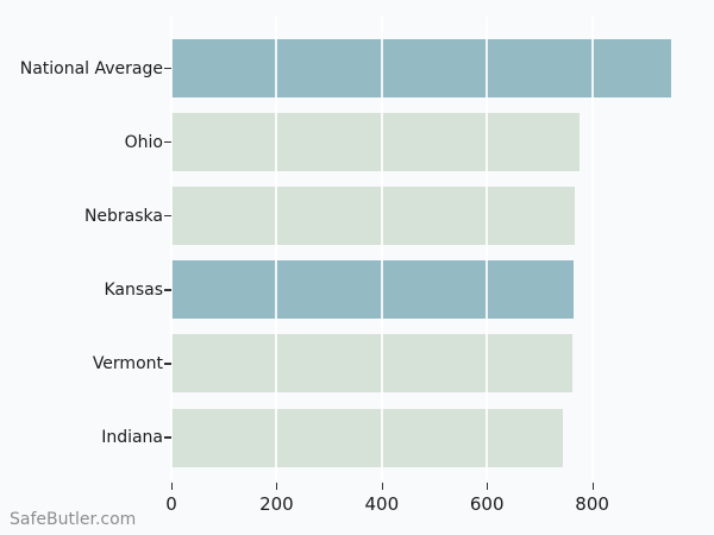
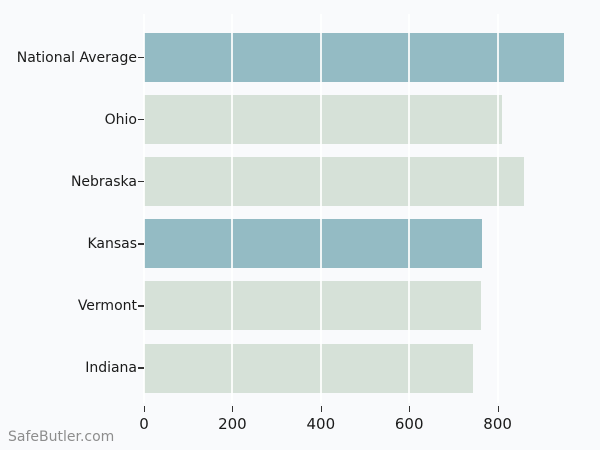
Ohio: 780 -> 810
Nebraska: 770 -> 860
